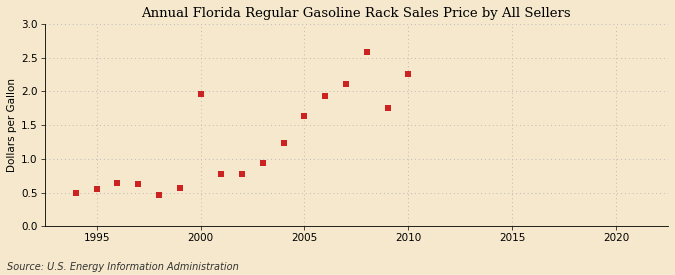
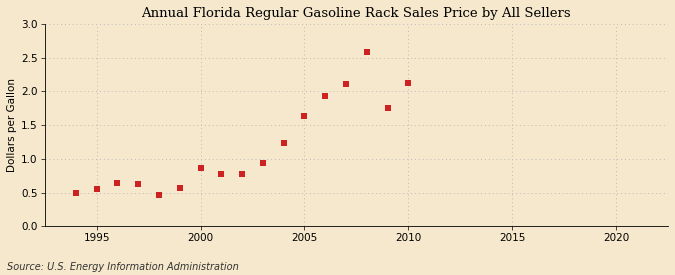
2000: 1.96 -> 0.87
2010: 2.26 -> 2.13
